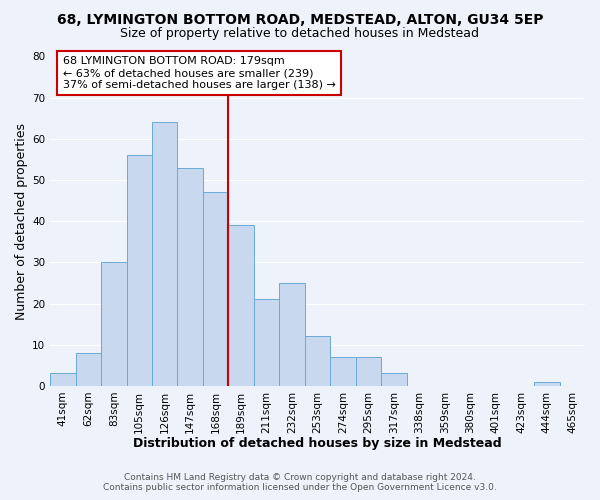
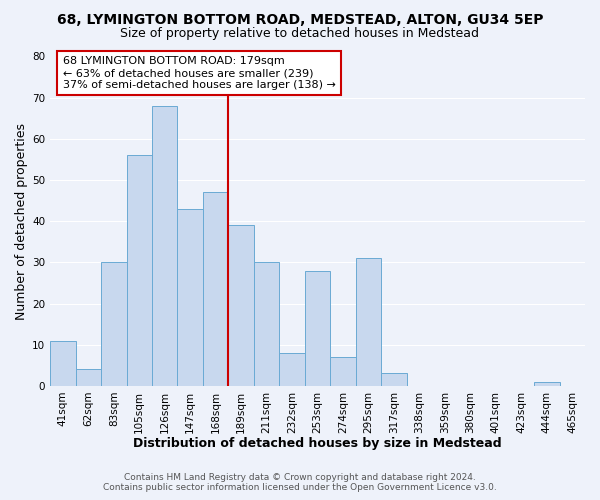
41sqm: 3 -> 11
62sqm: 8 -> 4
126sqm: 64 -> 68
147sqm: 53 -> 43
211sqm: 21 -> 30
232sqm: 25 -> 8
253sqm: 12 -> 28
295sqm: 7 -> 31
